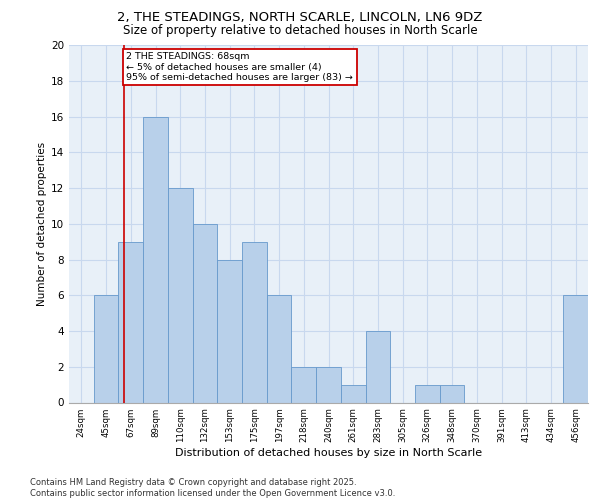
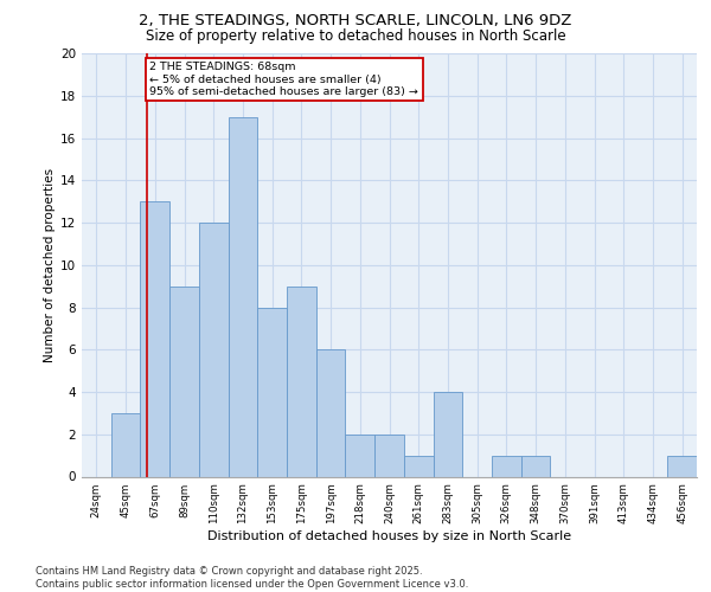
45sqm: 6 -> 3
67sqm: 9 -> 13
89sqm: 16 -> 9
132sqm: 10 -> 17
456sqm: 6 -> 1
